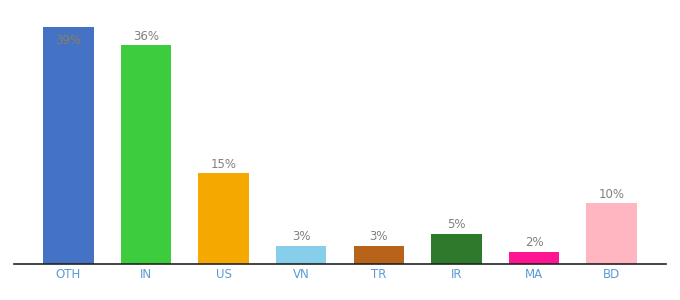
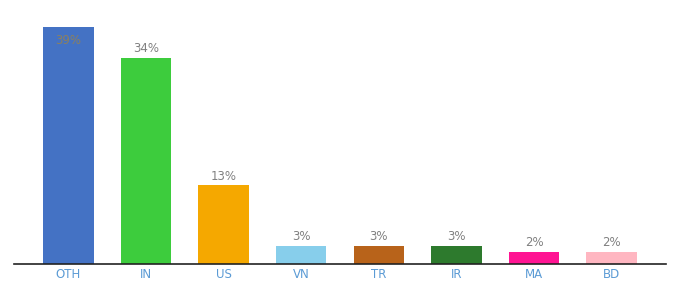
IN: 36% -> 34%
US: 15% -> 13%
IR: 5% -> 3%
BD: 10% -> 2%
